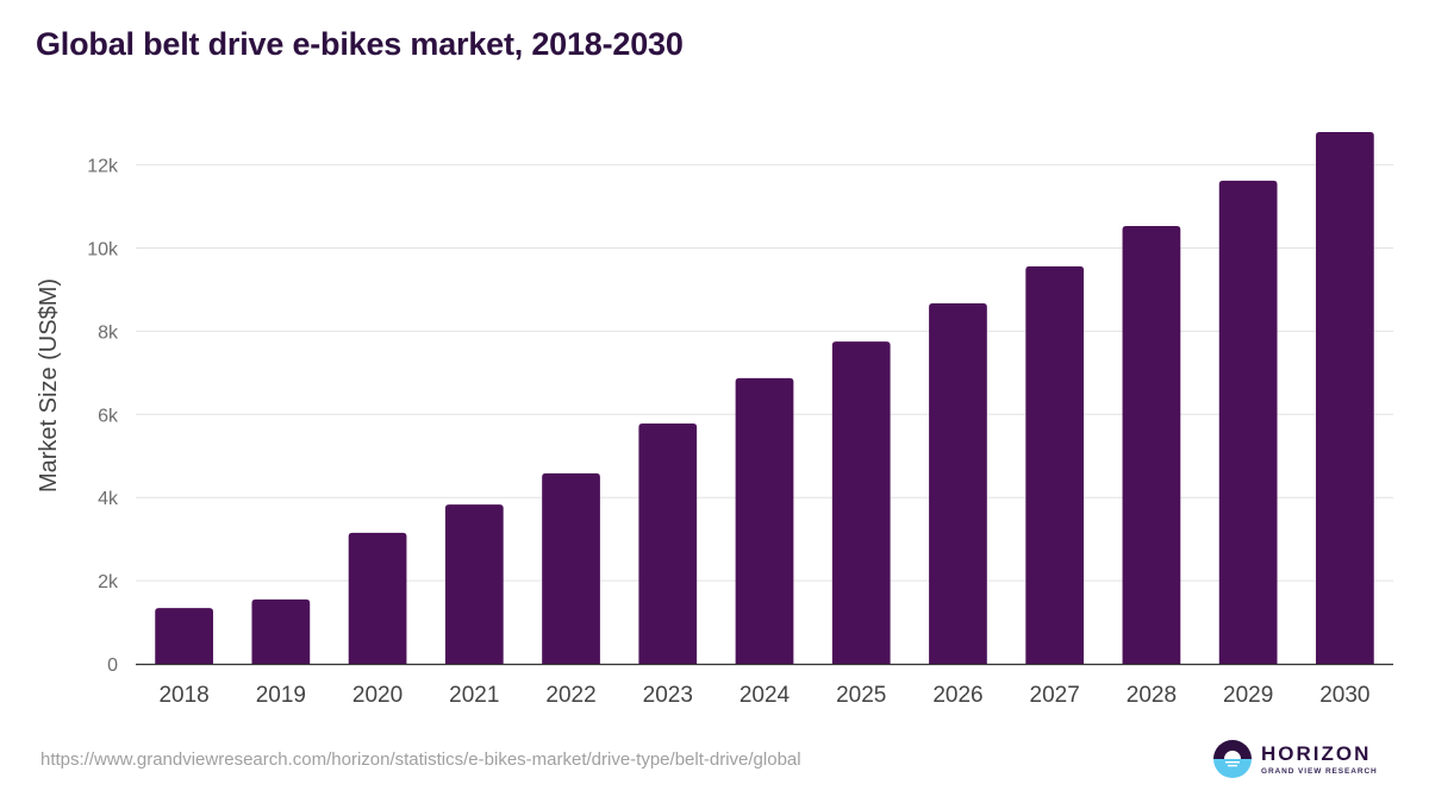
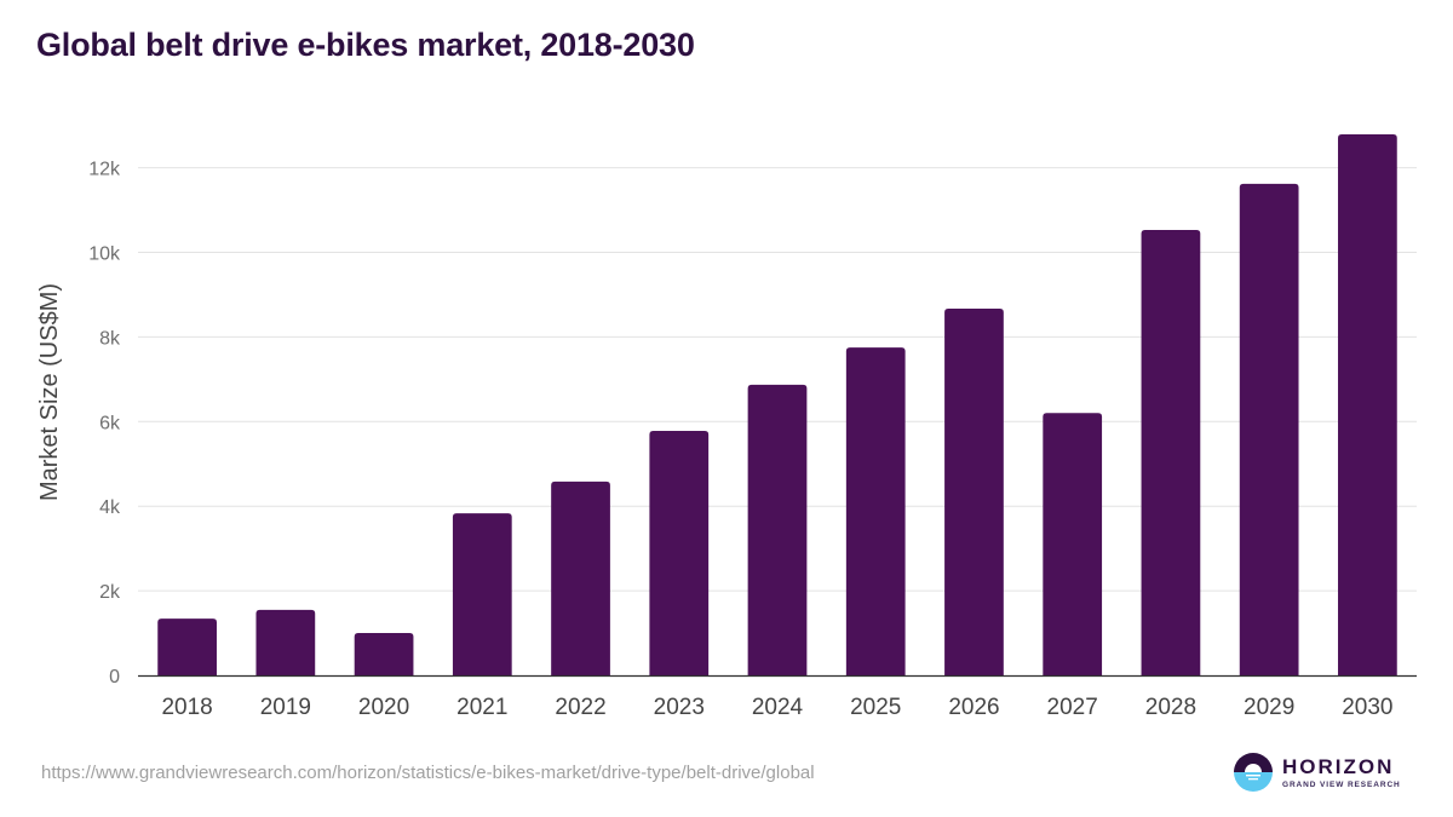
2020: 3.2k -> 1.0k
2027: 9.6k -> 6.2k
